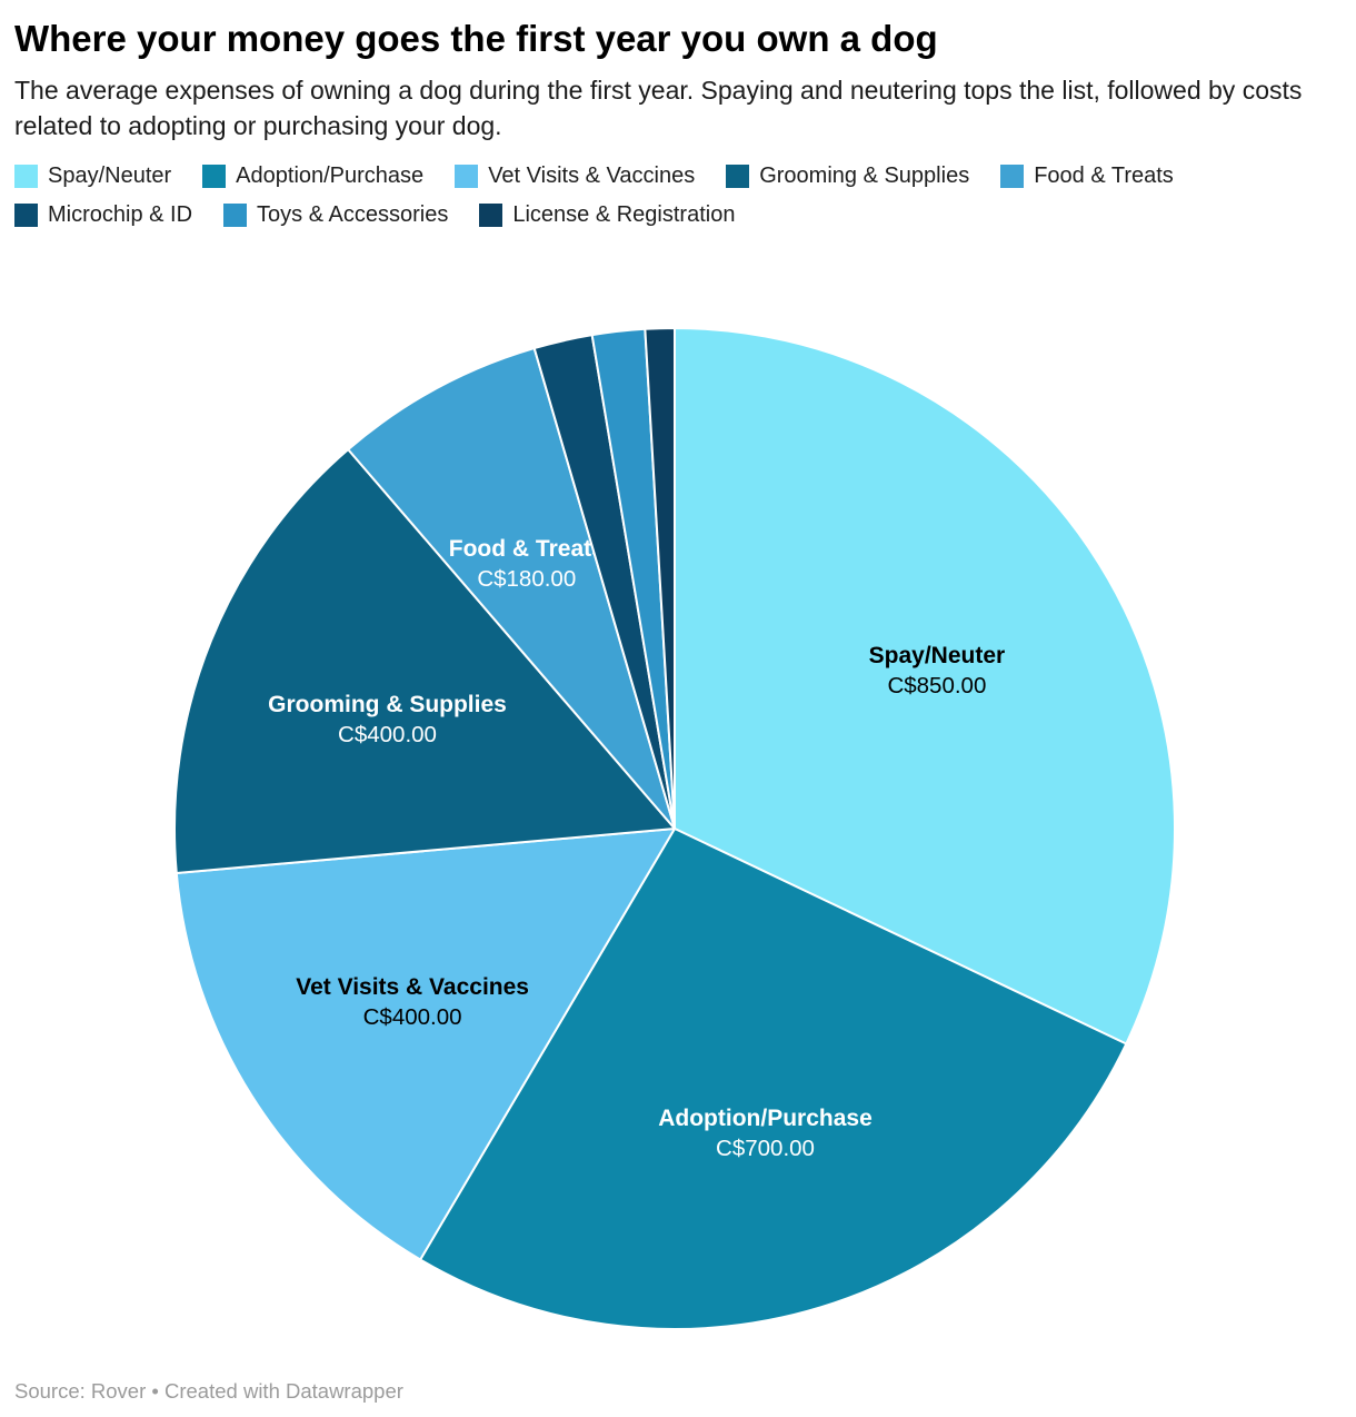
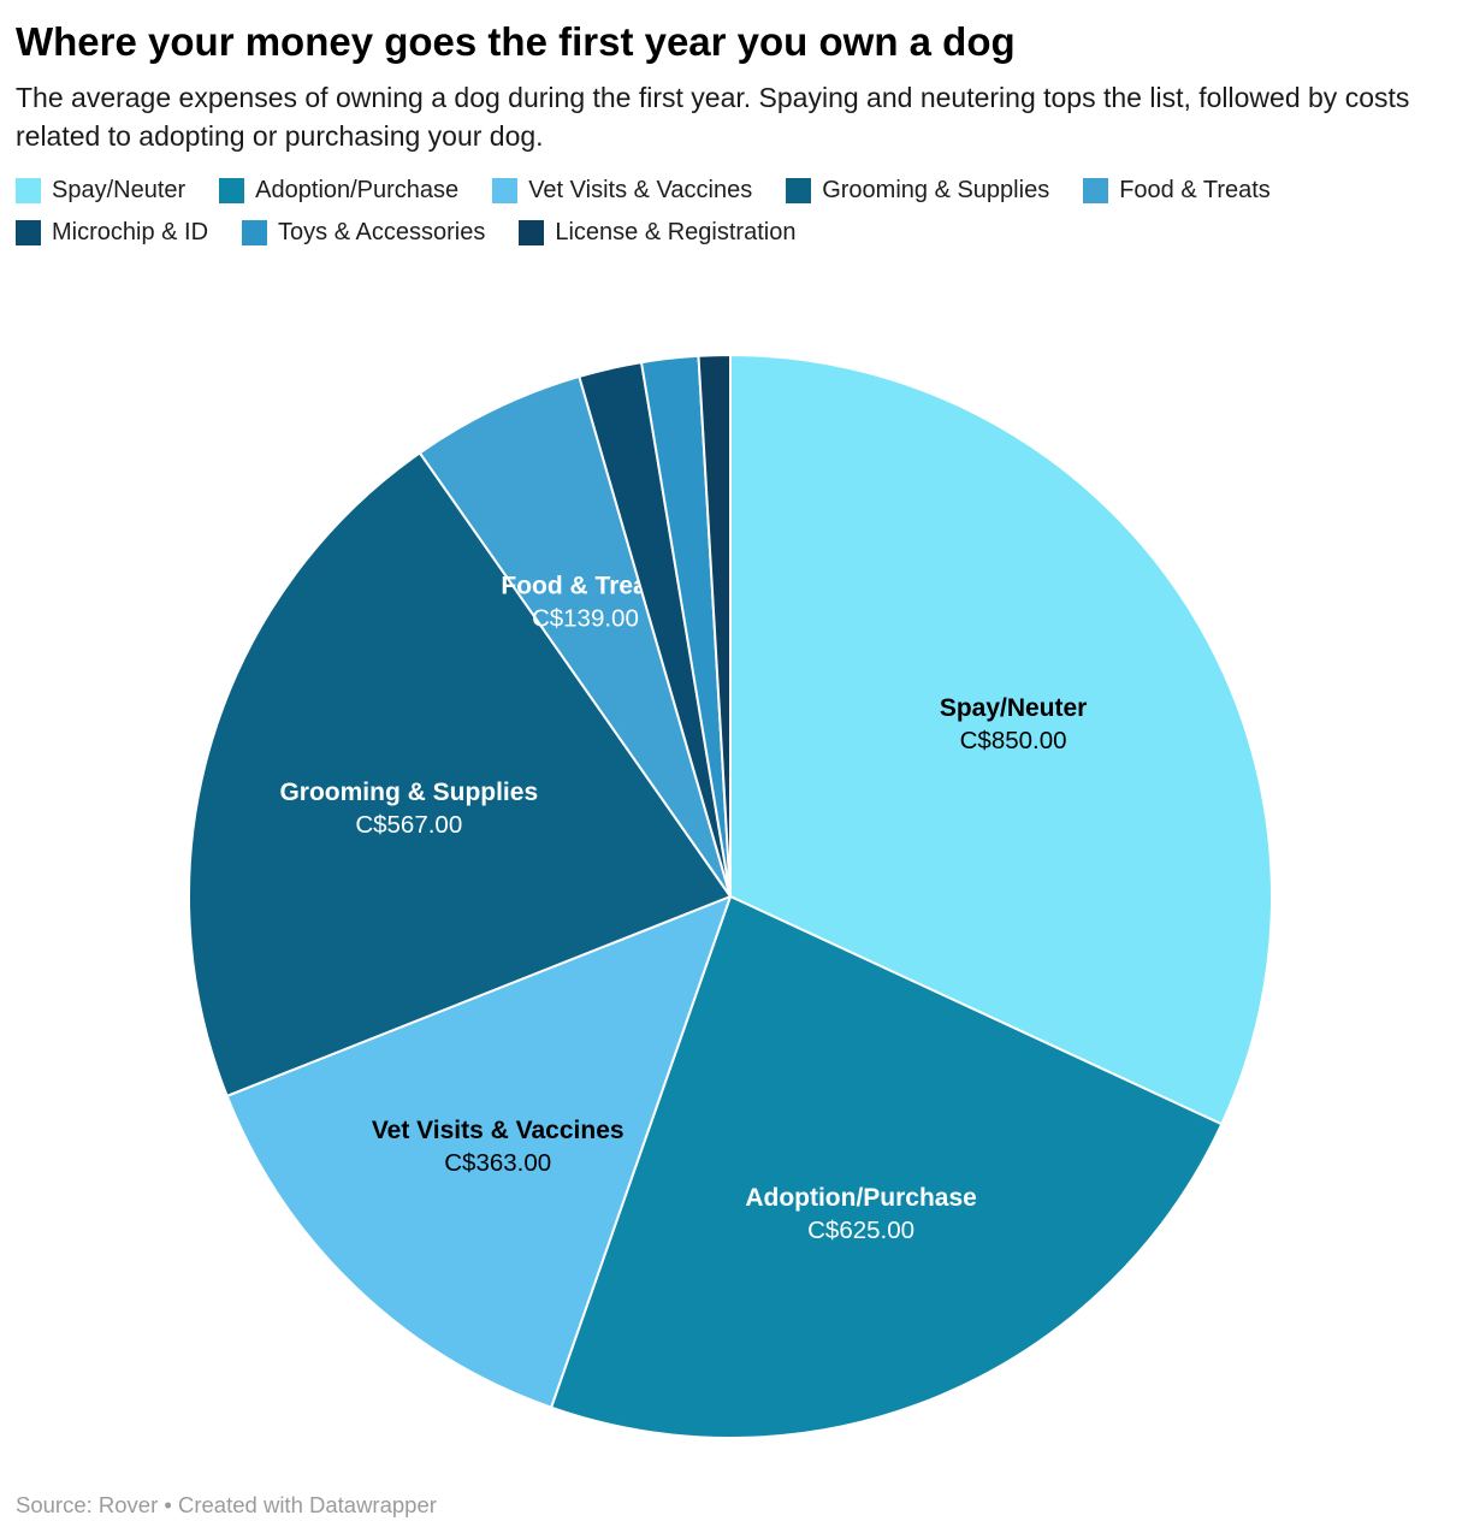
Adoption/Purchase: 700.00 -> 625.00
Vet Visits & Vaccines: 400.00 -> 363.00
Grooming & Supplies: 400.00 -> 567.00
Food & Treats: 180.00 -> 139.00
